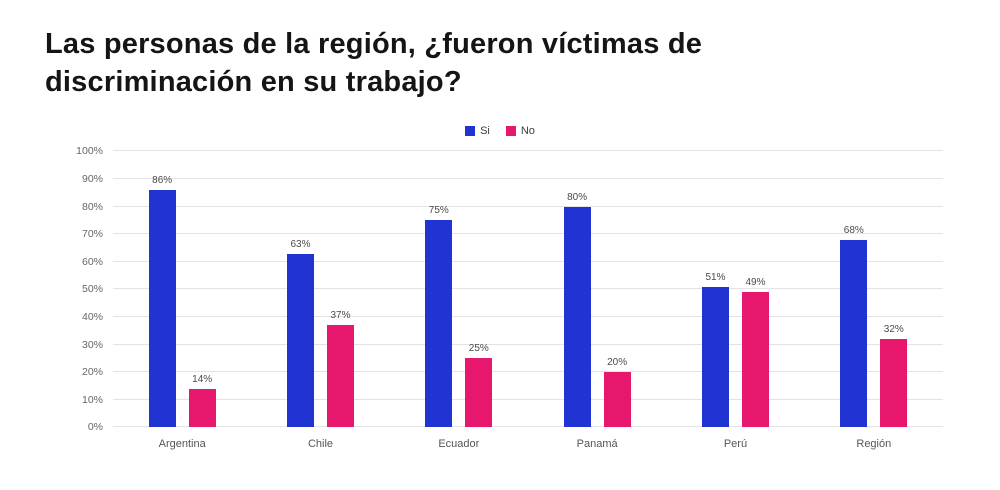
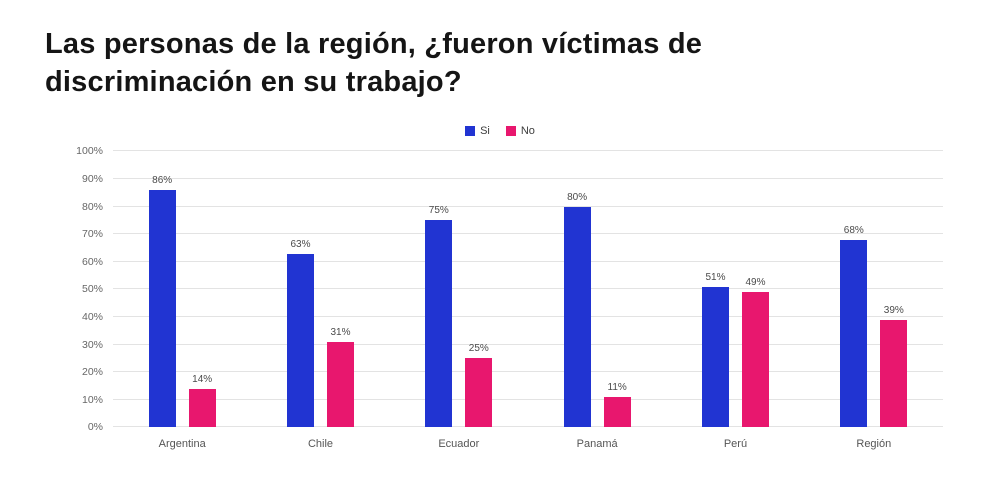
No/Chile: 37% -> 31%
No/Panamá: 20% -> 11%
No/Región: 32% -> 39%
